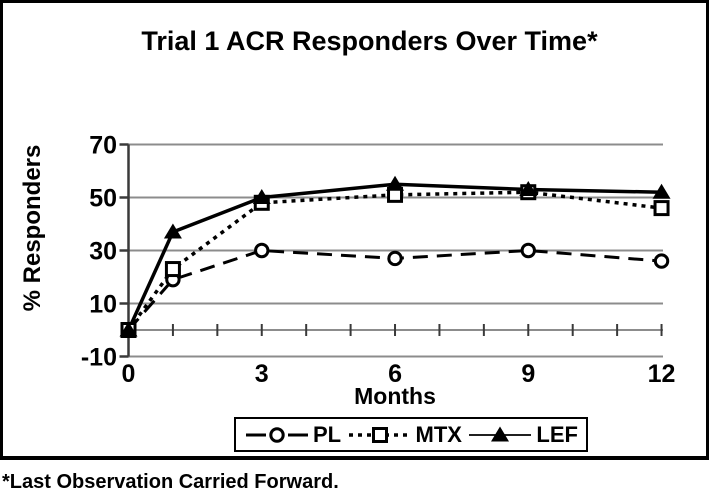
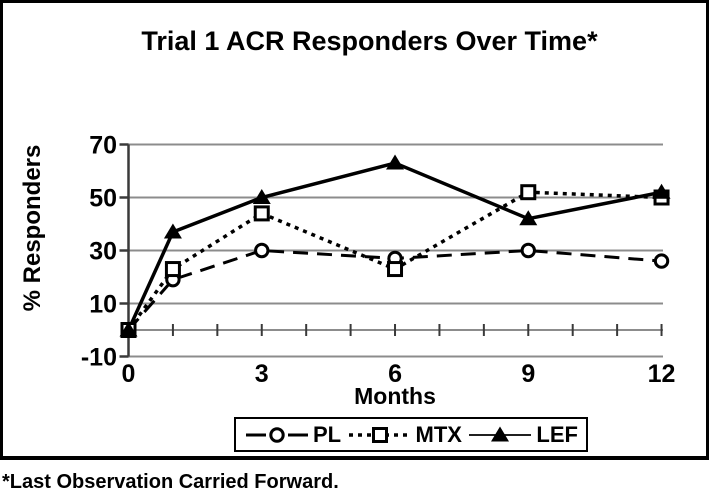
MTX/3: 48 -> 44
MTX/6: 51 -> 23
LEF/6: 55 -> 63
LEF/9: 53 -> 42
MTX/12: 46 -> 50
